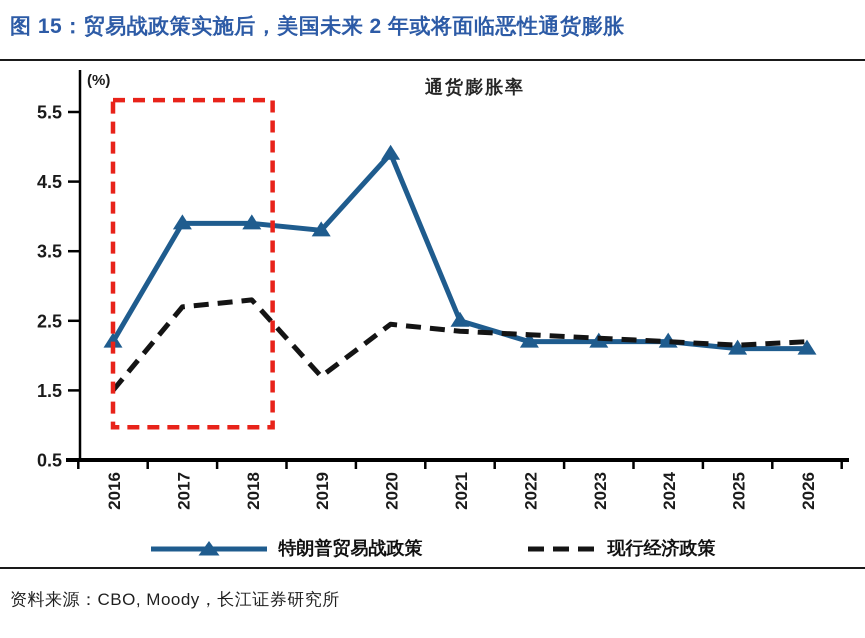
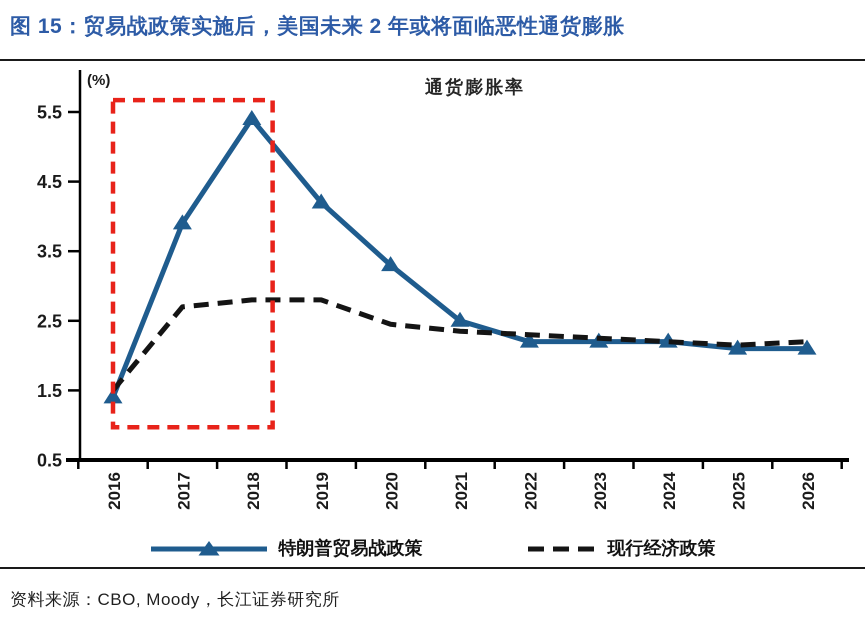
特朗普贸易战政策/2016: 2.2 -> 1.4
特朗普贸易战政策/2018: 3.9 -> 5.4
特朗普贸易战政策/2019: 3.8 -> 4.2
现行经济政策/2019: 1.7 -> 2.8
特朗普贸易战政策/2020: 4.9 -> 3.3
